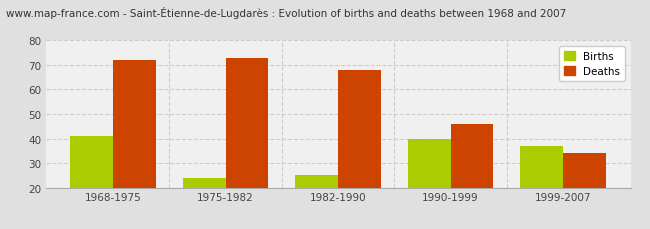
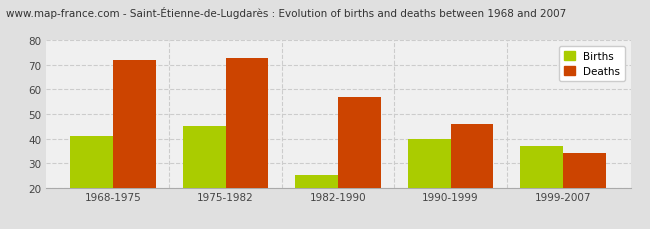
Births/1975-1982: 24 -> 45
Deaths/1982-1990: 68 -> 57
